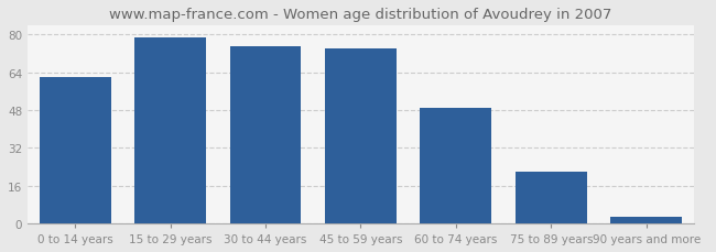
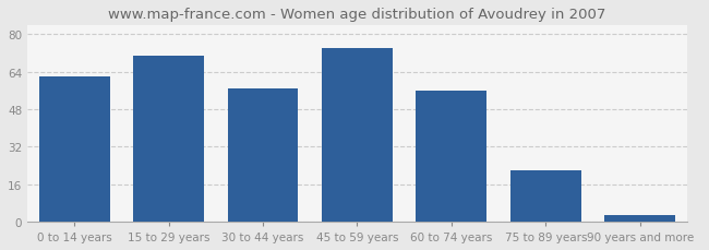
15 to 29 years: 79 -> 71
30 to 44 years: 75 -> 57
60 to 74 years: 49 -> 56
